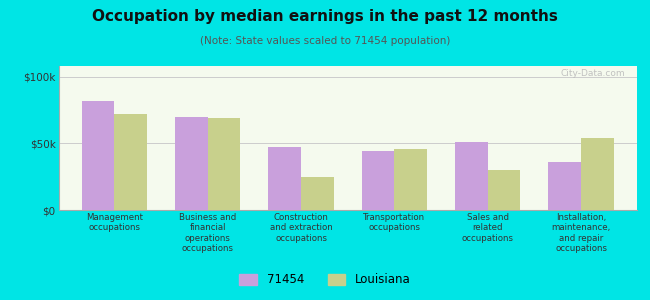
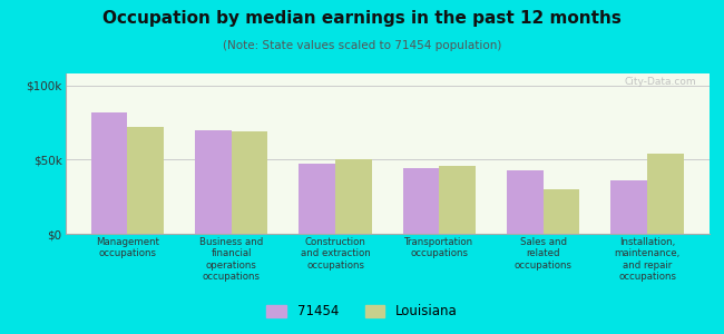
Louisiana/Construction and extraction occupations: $25k -> $50k
71454/Sales and related occupations: $51k -> $43k
